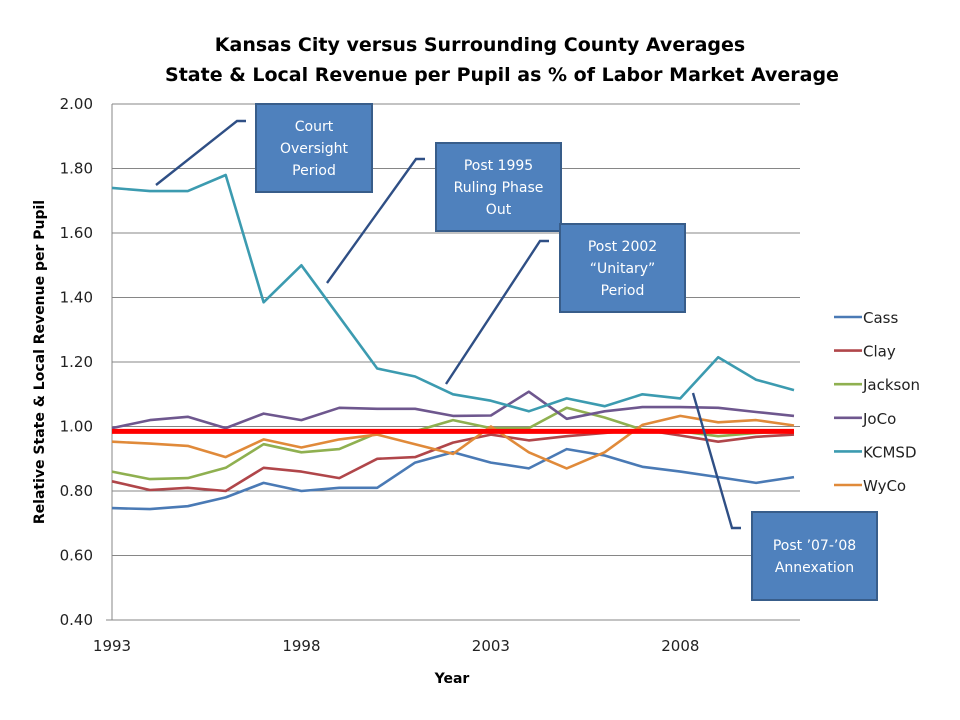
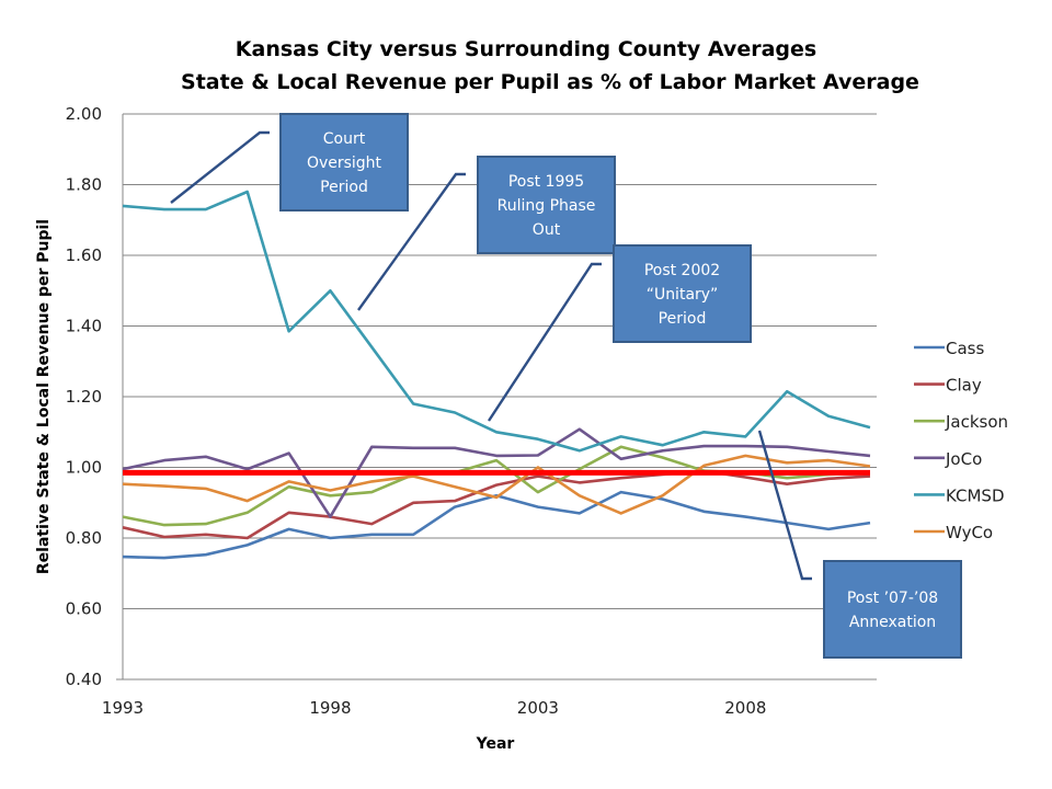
JoCo/1998: 1.02 -> 0.86
Jackson/2003: 0.99 -> 0.93
